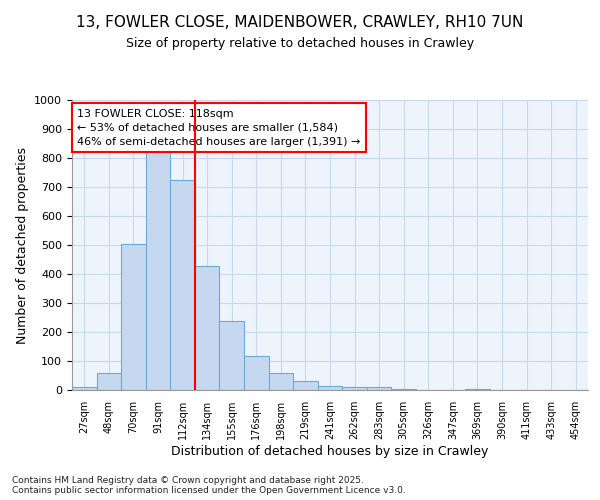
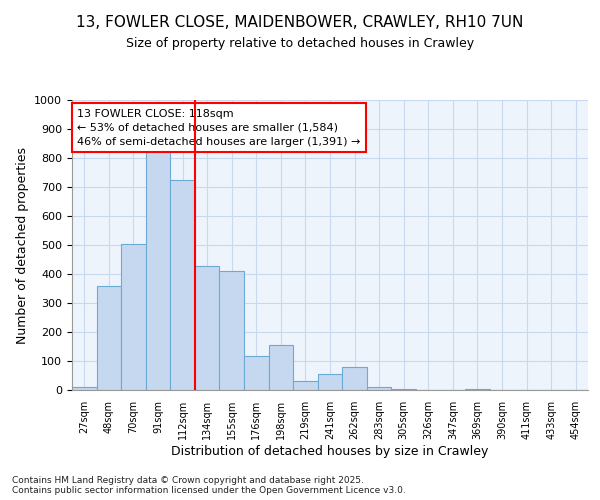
48sqm: 57 -> 360
155sqm: 238 -> 410
198sqm: 57 -> 155
241sqm: 14 -> 55
262sqm: 10 -> 80
